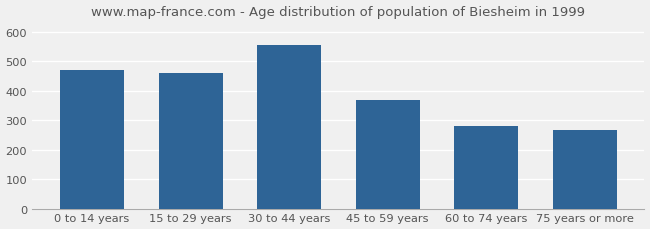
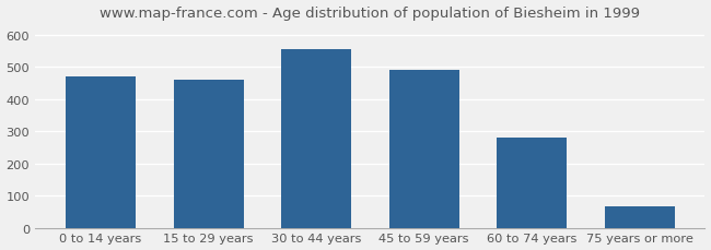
45 to 59 years: 370 -> 491
75 years or more: 265 -> 66
